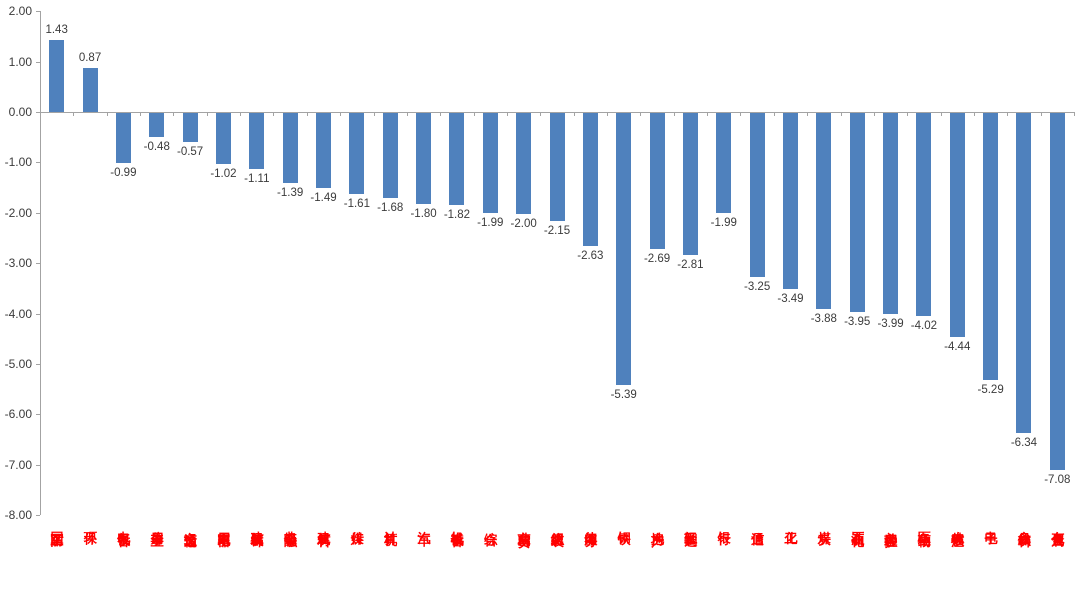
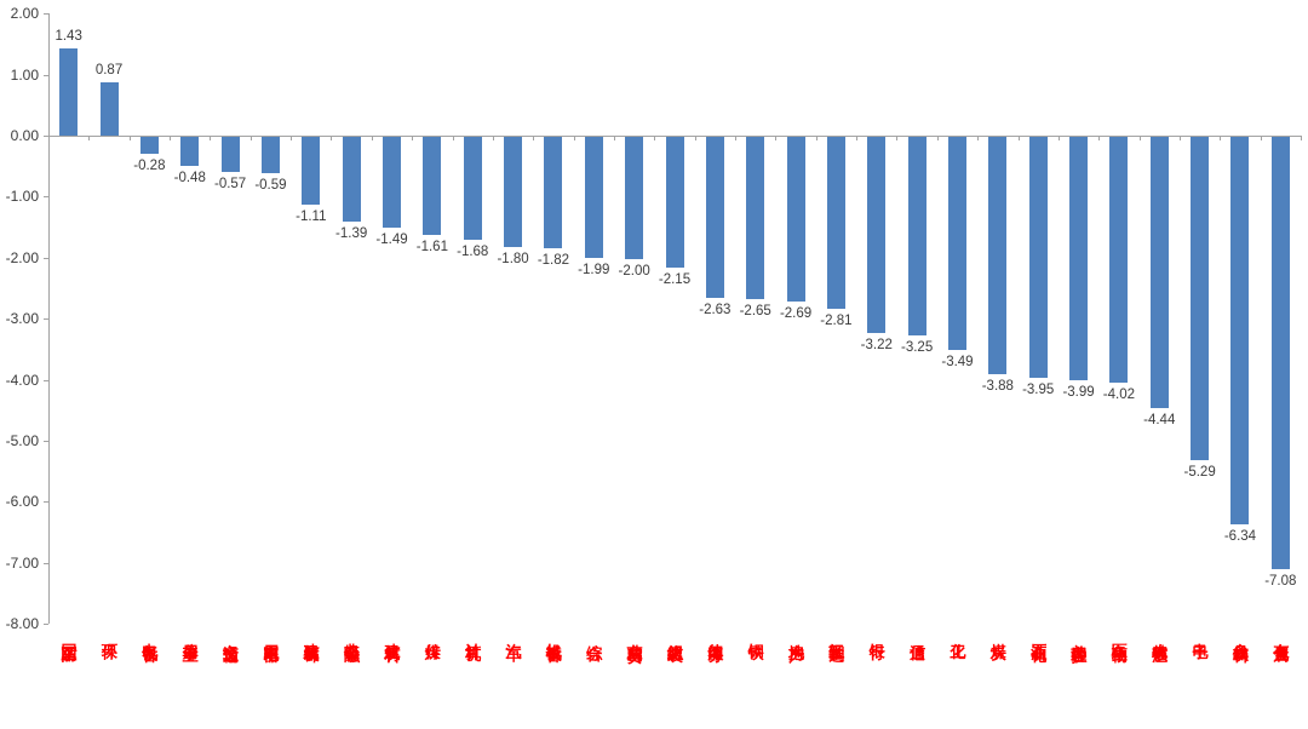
电气设备: -0.99 -> -0.28
家用电器: -1.02 -> -0.59
钢铁: -5.39 -> -2.65
银行: -1.99 -> -3.22
